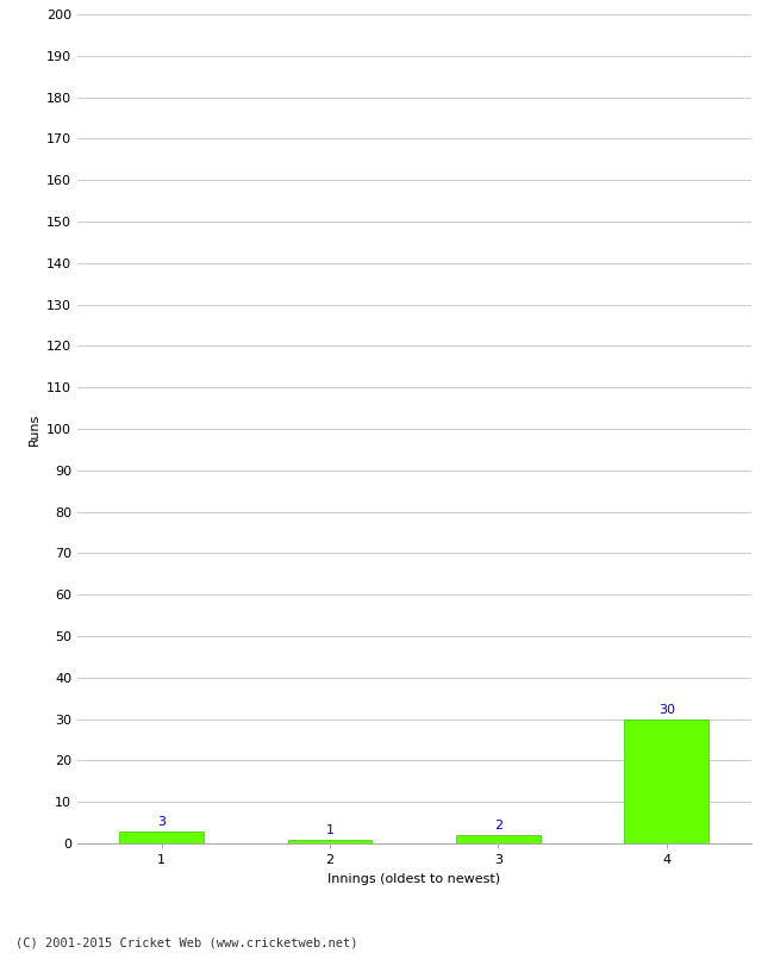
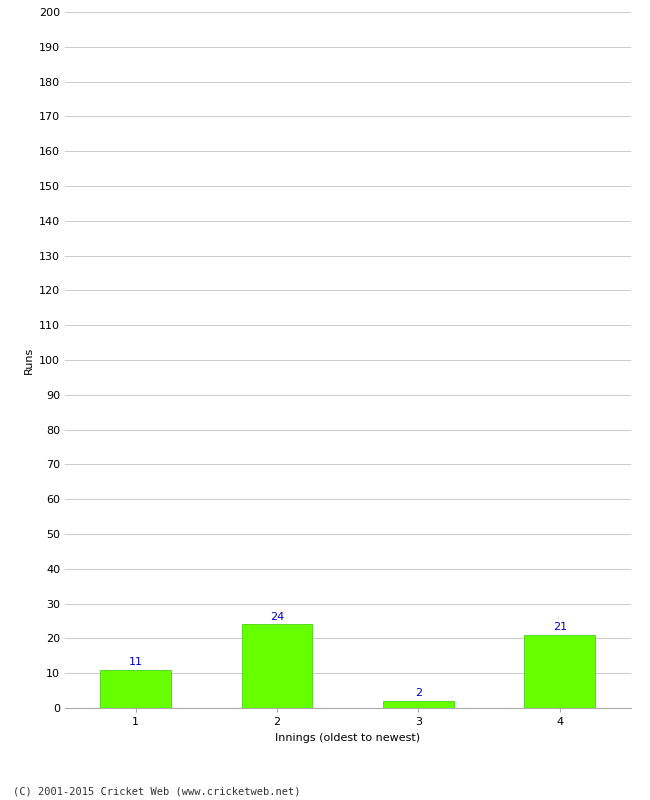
1: 3 -> 11
2: 1 -> 24
4: 30 -> 21
